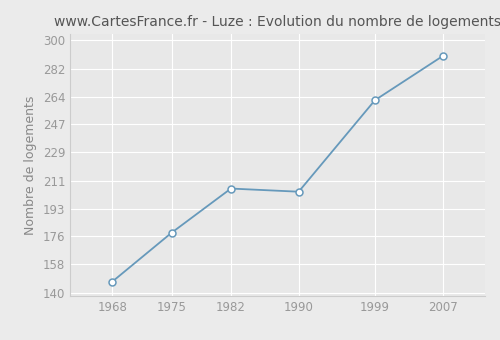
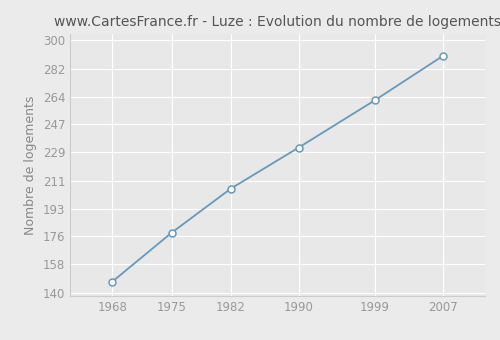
1990: 204 -> 232
